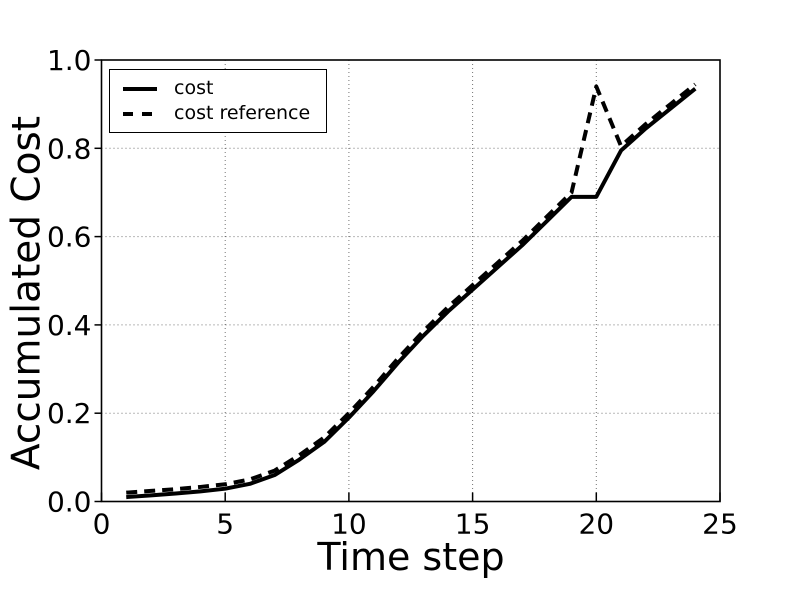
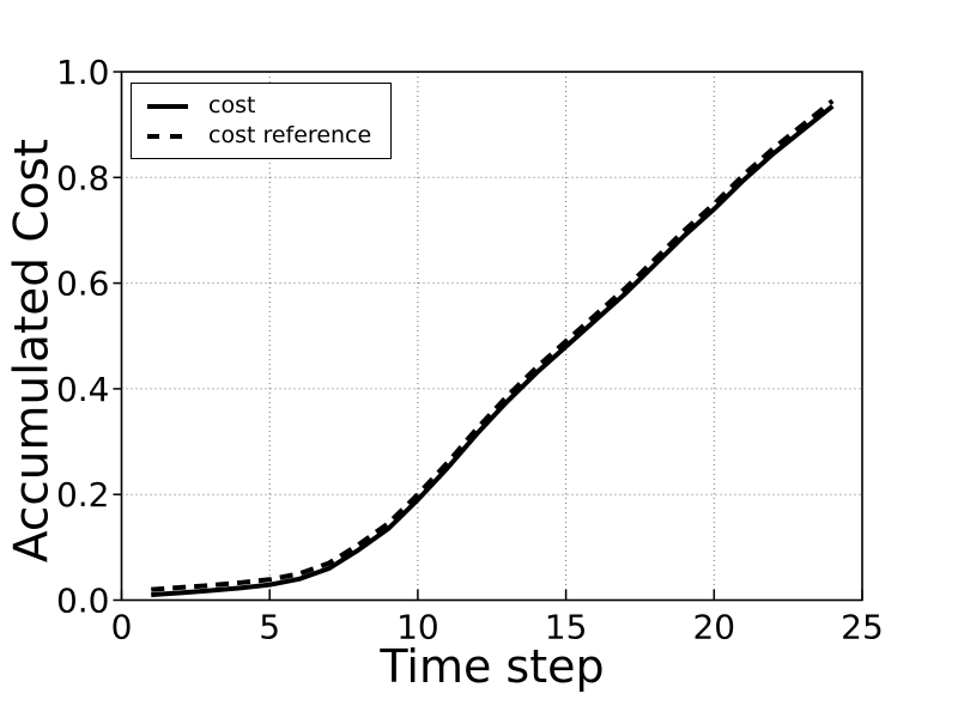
cost/20: 0.69 -> 0.74
cost reference/20: 0.94 -> 0.75
